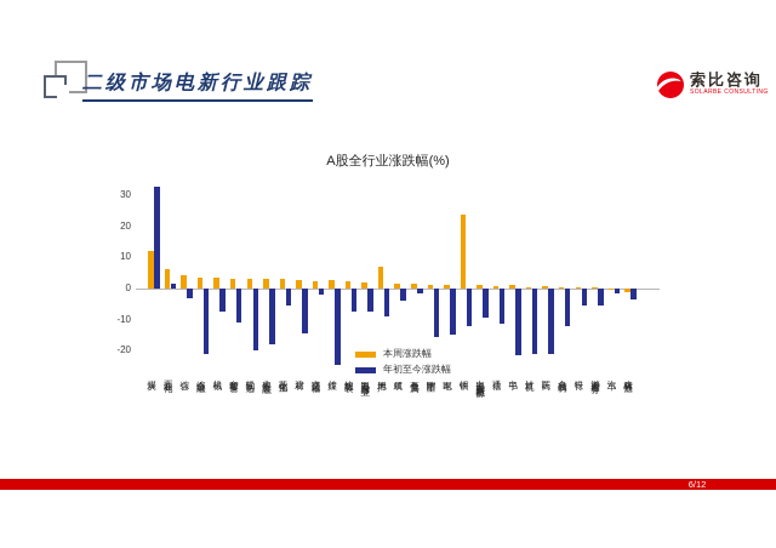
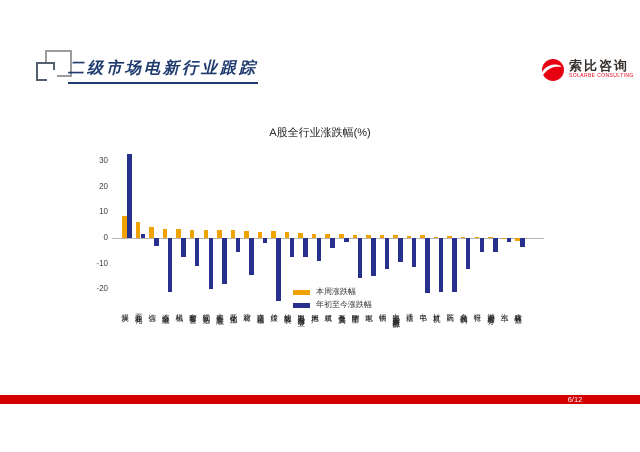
本周涨跌幅/煤炭: 12 -> 8
本周涨跌幅/房地产: 7 -> 2
本周涨跌幅/钢铁: 24 -> 1
